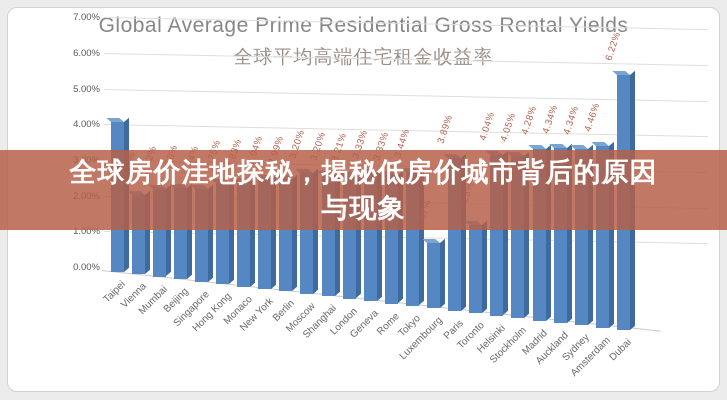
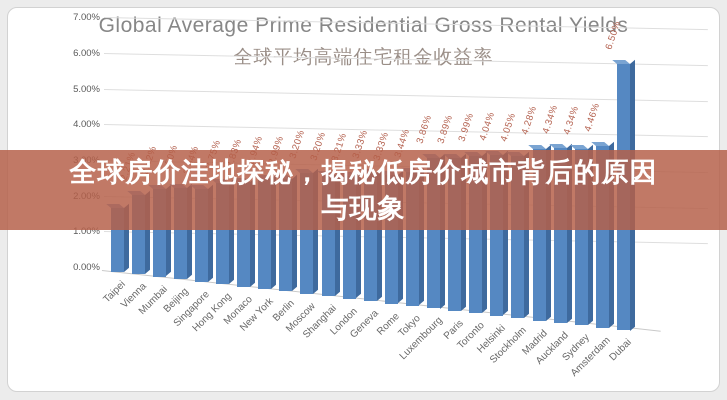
Taipei: 4.2% -> 1.8%
Luxembourg: 1.67% -> 3.86%
Toronto: 2.23% -> 3.99%
Dubai: 6.22% -> 6.50%
